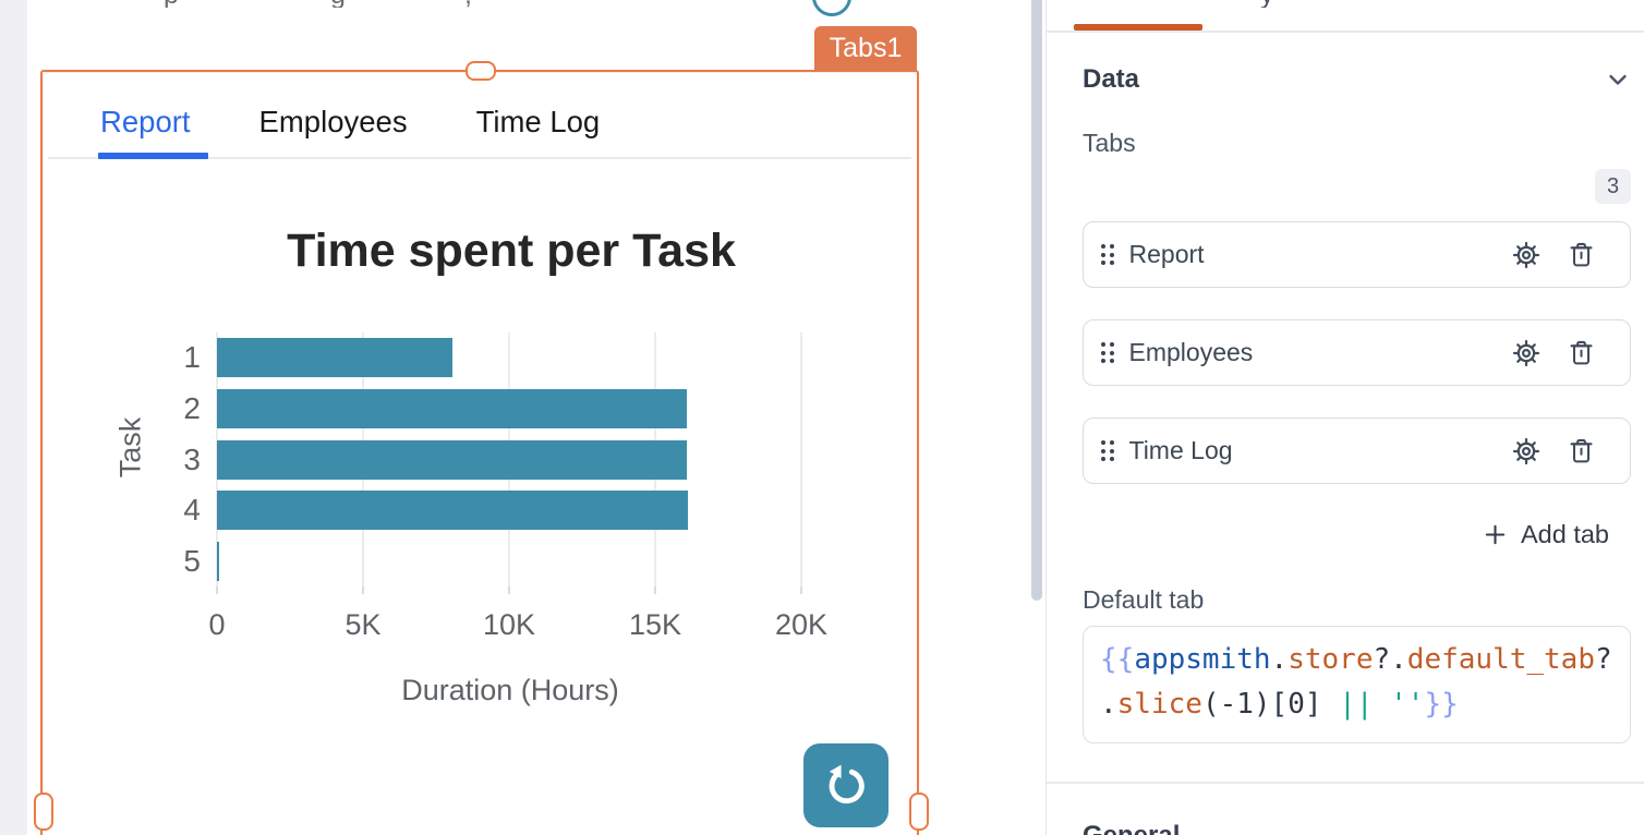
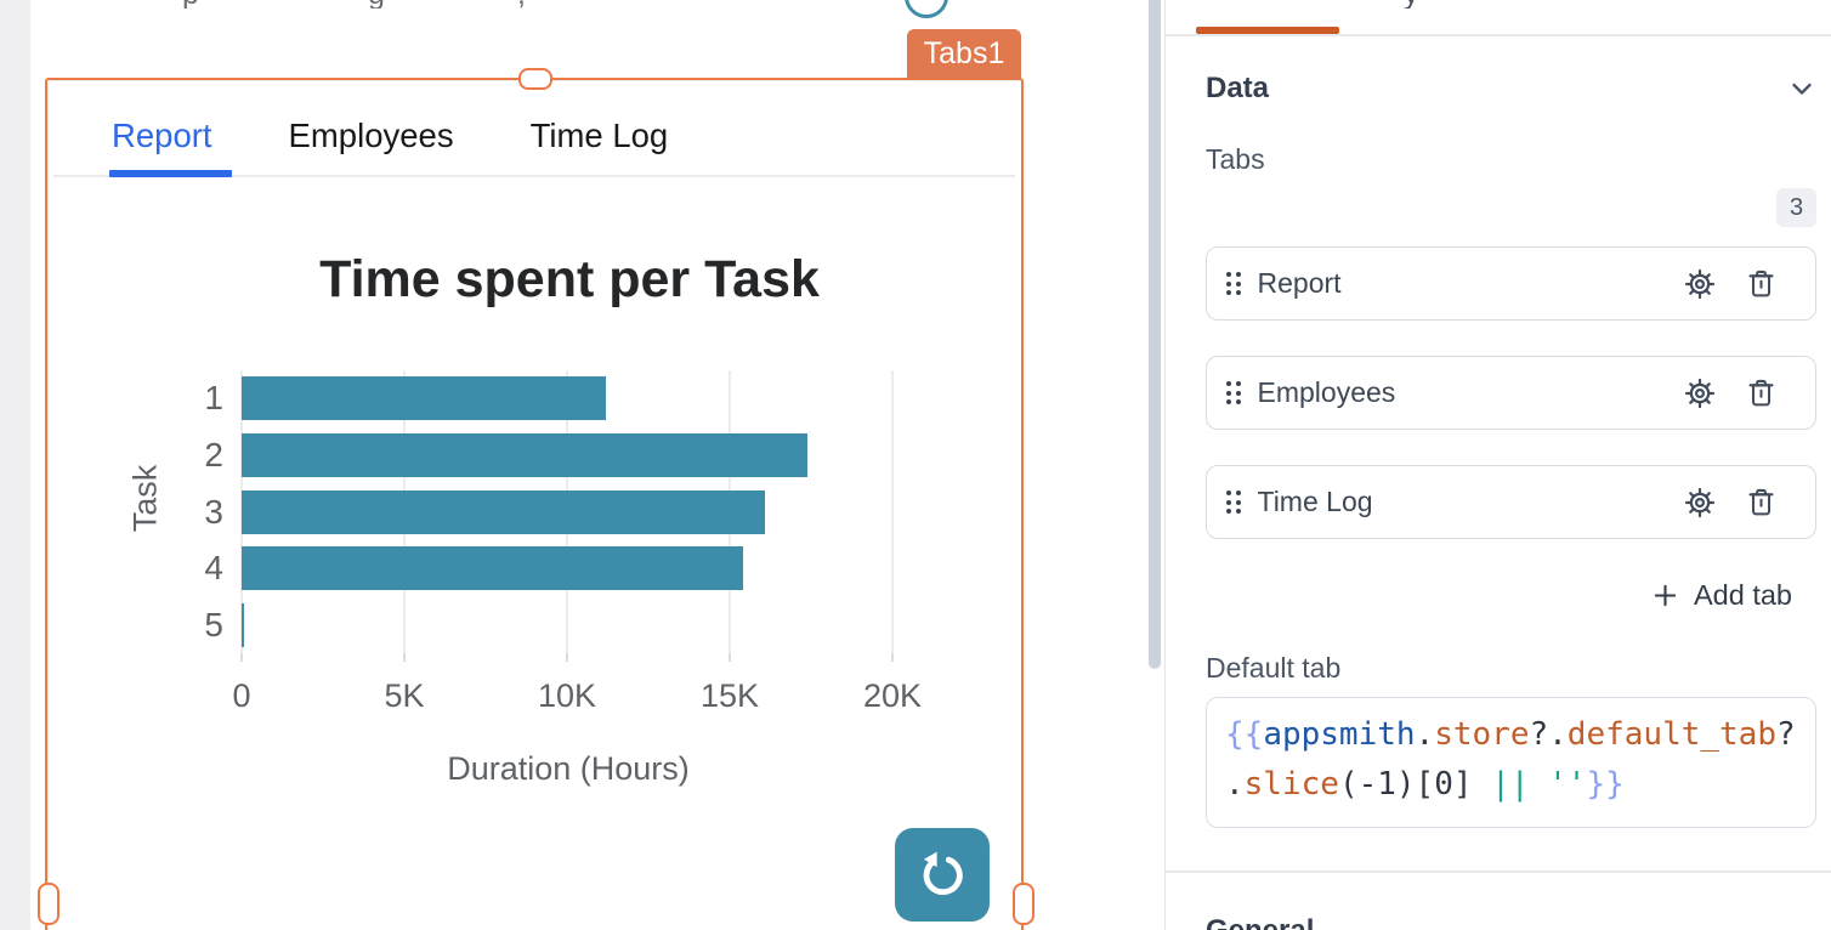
1: 8.0K -> 11.2K
2: 16.1K -> 17.4K
4: 16.1K -> 15.4K
